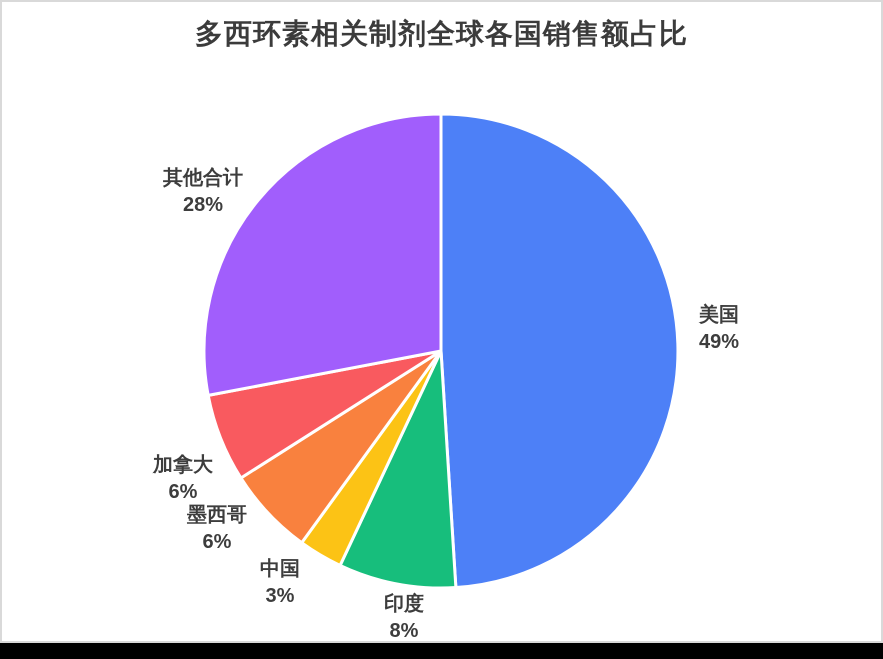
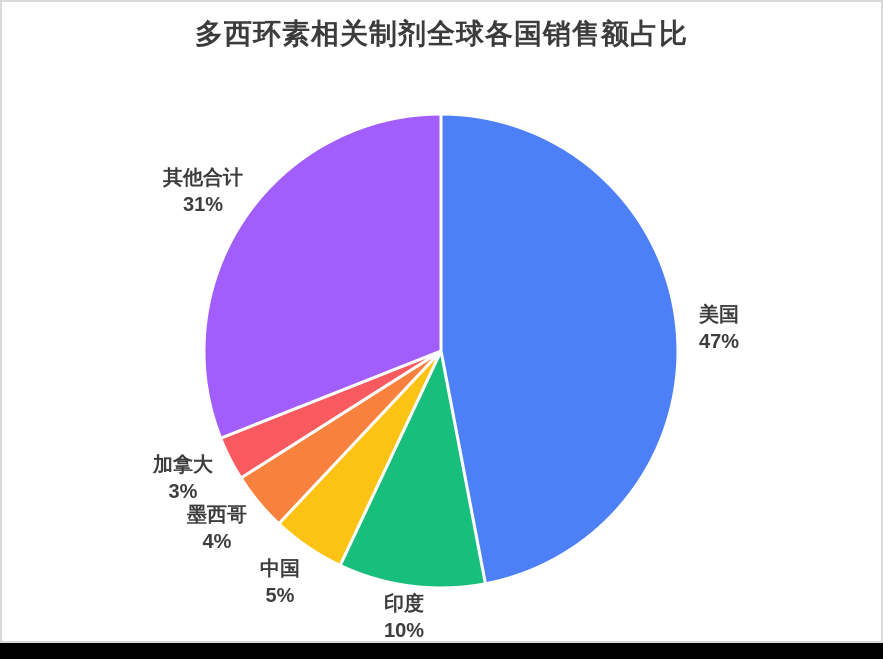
美国: 49% -> 47%
印度: 8% -> 10%
中国: 3% -> 5%
墨西哥: 6% -> 4%
加拿大: 6% -> 3%
其他合计: 28% -> 31%
